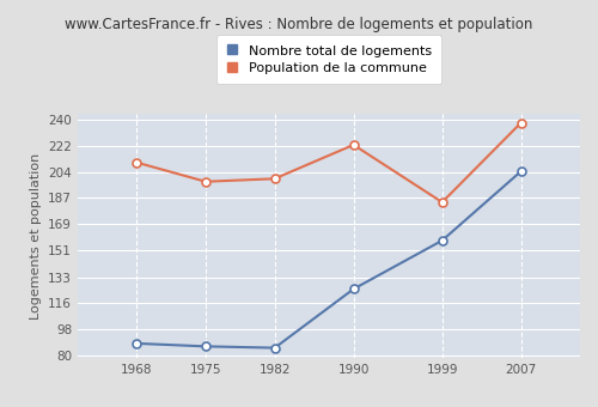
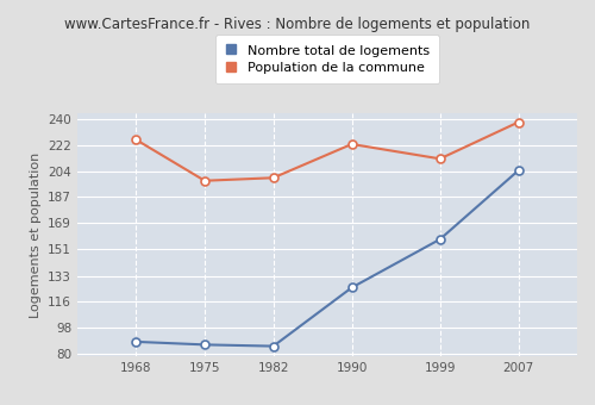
Population de la commune/1968: 211 -> 226
Population de la commune/1999: 184 -> 213
